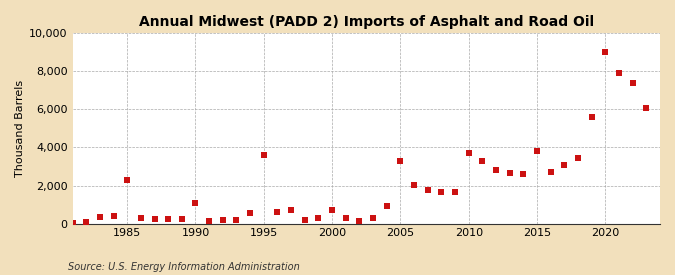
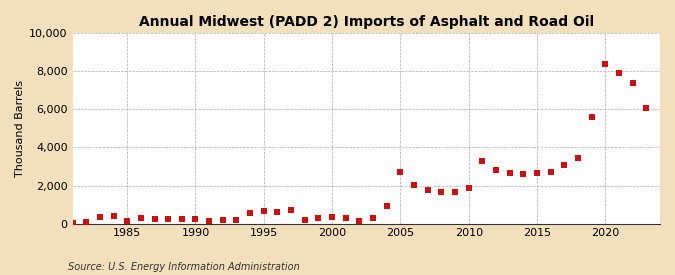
1985: 2,300 -> 200
1990: 1,100 -> 200
1995: 3,600 -> 600
2000: 700 -> 400
2005: 3,300 -> 2,700
2010: 3,700 -> 1,900
2015: 3,800 -> 2,600
2020: 9,000 -> 8,400
